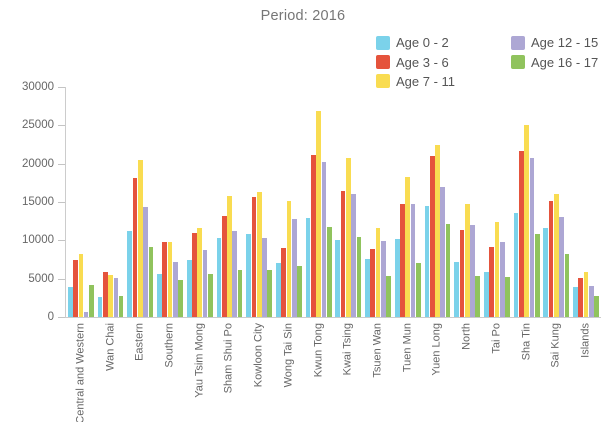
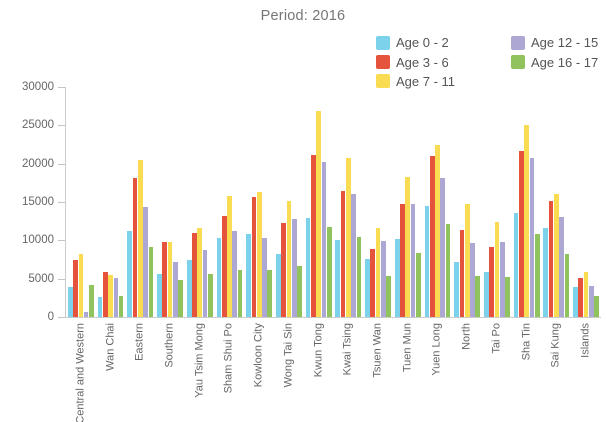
Age 0 - 2/Wong Tai Sin: 7000 -> 8000
Age 3 - 6/Wong Tai Sin: 9000 -> 12000
Age 16 - 17/Tuen Mun: 7000 -> 8000
Age 12 - 15/Yuen Long: 17000 -> 18000
Age 12 - 15/North: 12000 -> 10000
